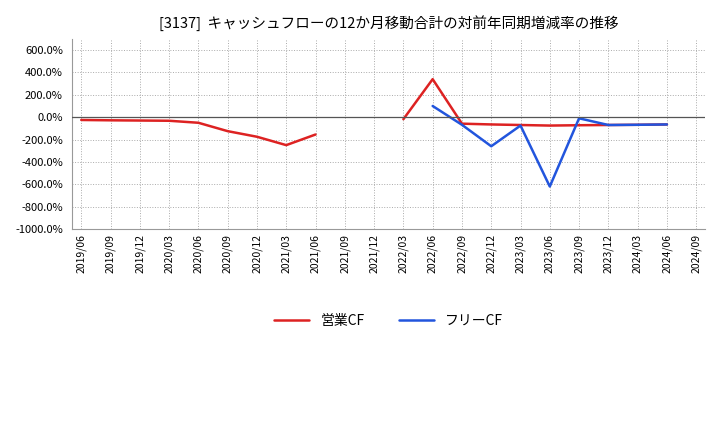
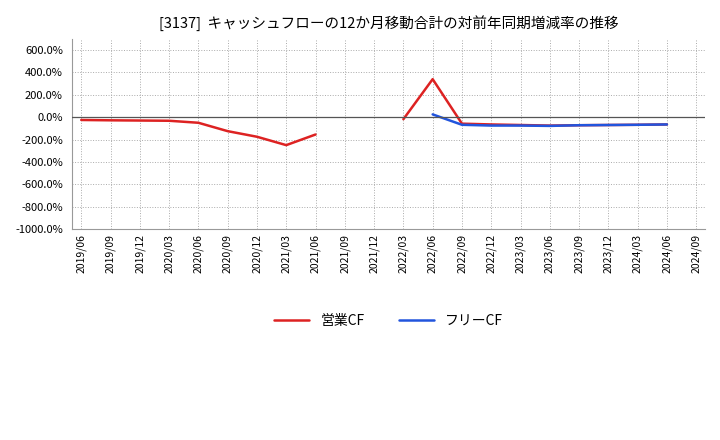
フリーCF/2022/06: 100% -> 20%
フリーCF/2022/12: -260% -> -80%
フリーCF/2023/06: -620% -> -80%
フリーCF/2023/09: -10% -> -70%
